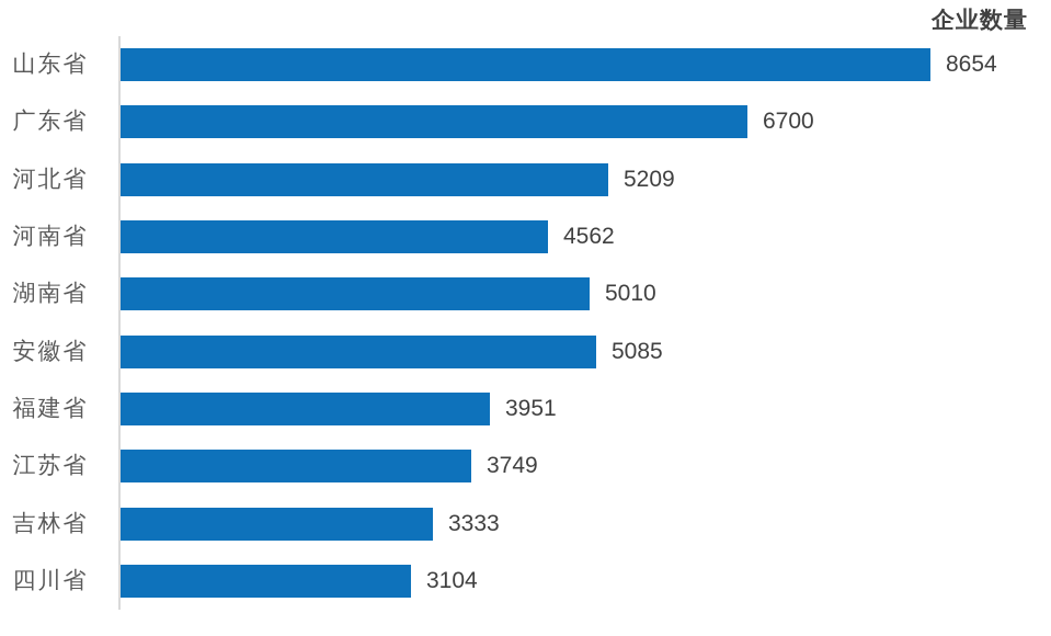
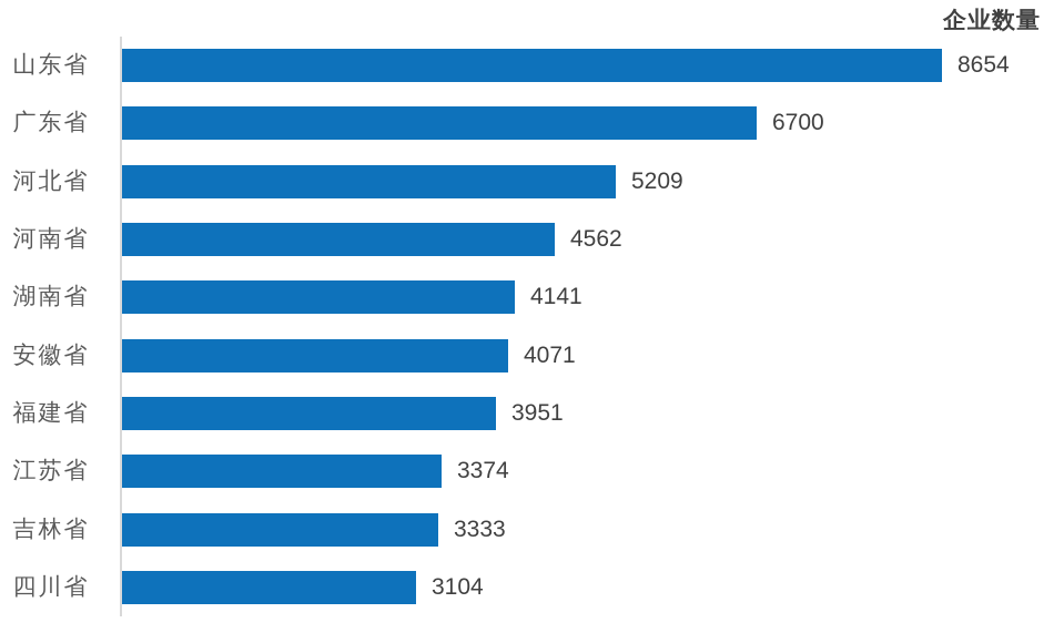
湖南省: 5010 -> 4141
安徽省: 5085 -> 4071
江苏省: 3749 -> 3374
